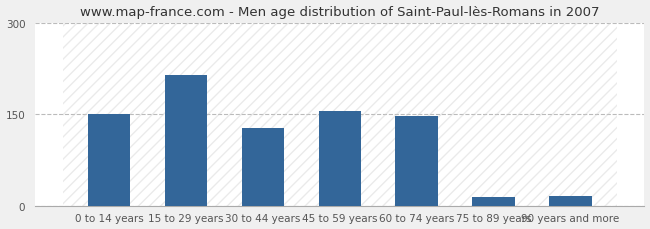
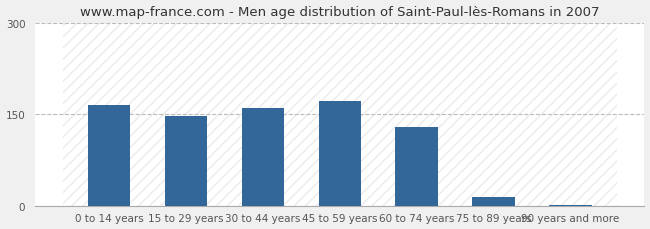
0 to 14 years: 150 -> 165
15 to 29 years: 214 -> 147
30 to 44 years: 128 -> 161
45 to 59 years: 156 -> 172
60 to 74 years: 148 -> 129
90 years and more: 16 -> 2
